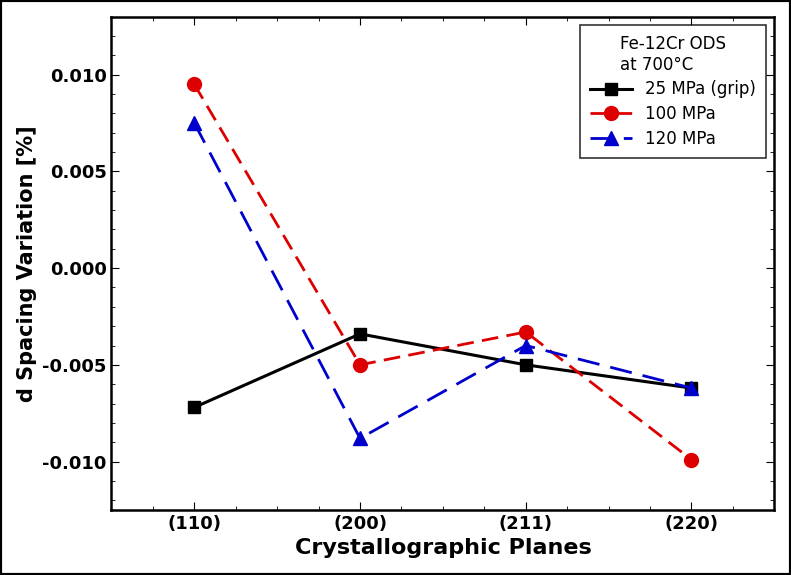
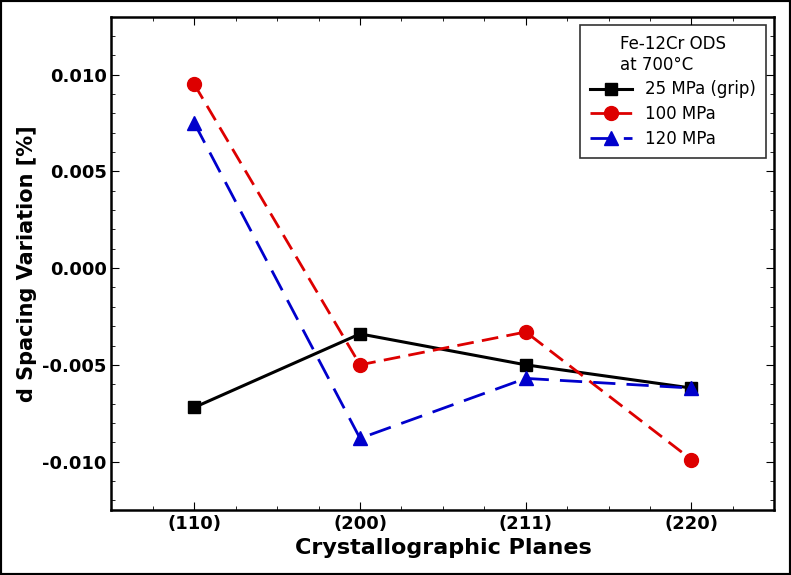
120 MPa/(211): -0.0040 -> -0.0057
